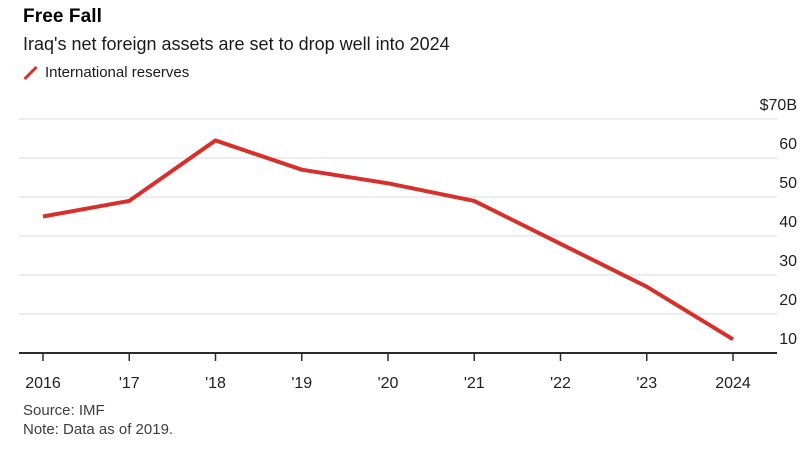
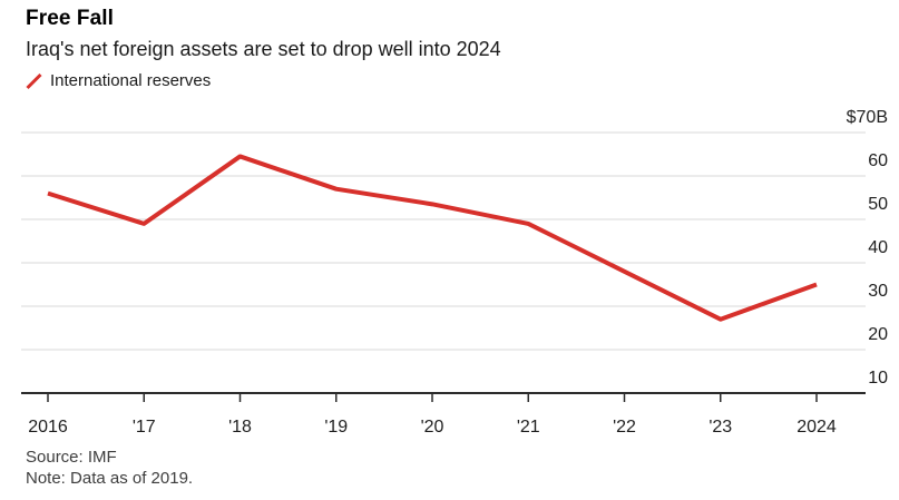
2016: $45B -> $56B
2024: $14B -> $35B
